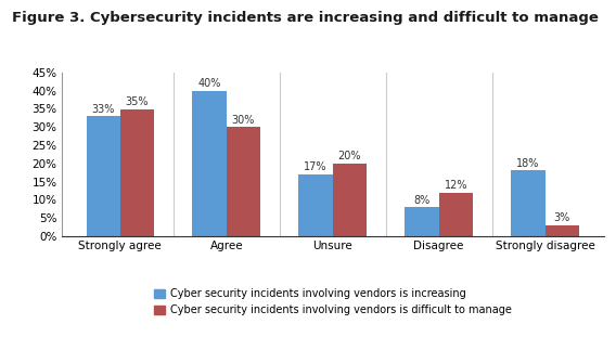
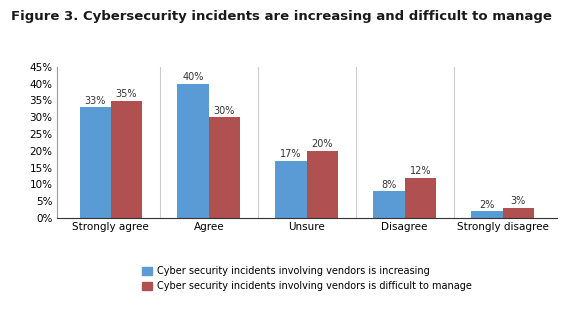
Cyber security incidents involving vendors is increasing/Strongly disagree: 18% -> 2%
